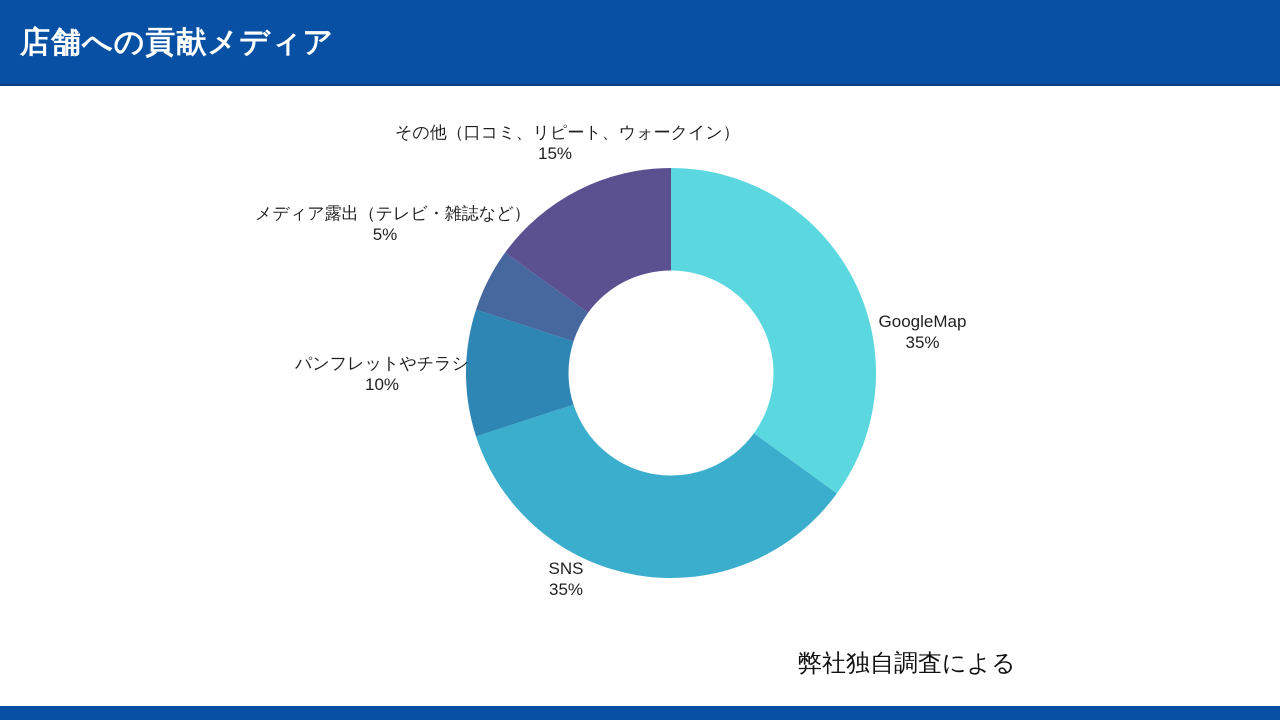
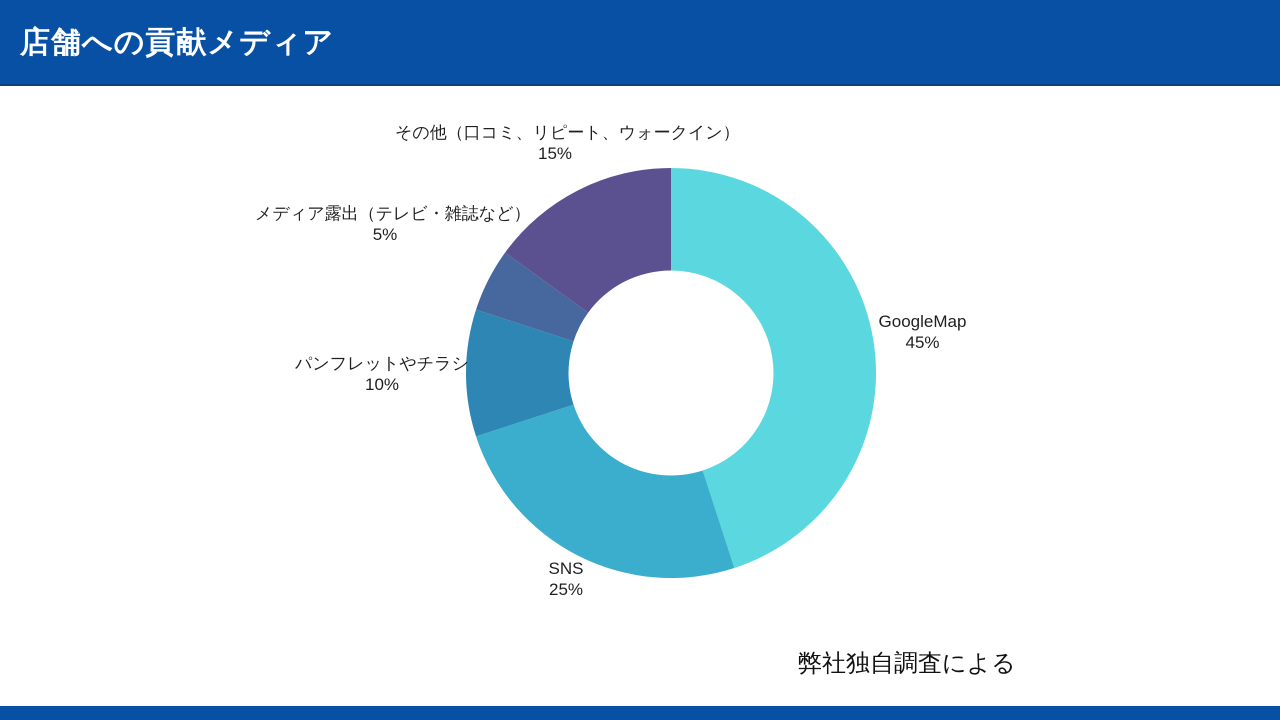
GoogleMap: 35% -> 45%
SNS: 35% -> 25%
